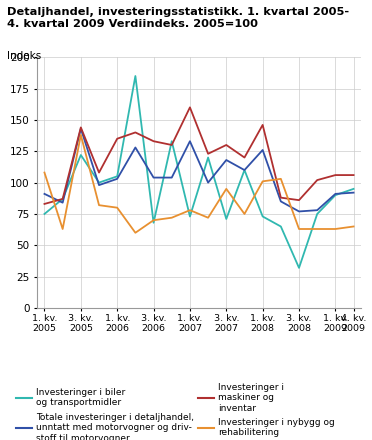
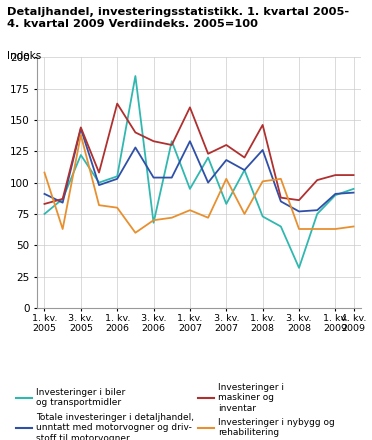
Investeringer i maskiner og inventar/1. kv. 2006: 135 -> 163
Investeringer i biler og transportmidler/1. kv. 2007: 73 -> 95
Investeringer i biler og transportmidler/3. kv. 2007: 71 -> 83
Investeringer i nybygg og rehabilitering/3. kv. 2007: 95 -> 103
